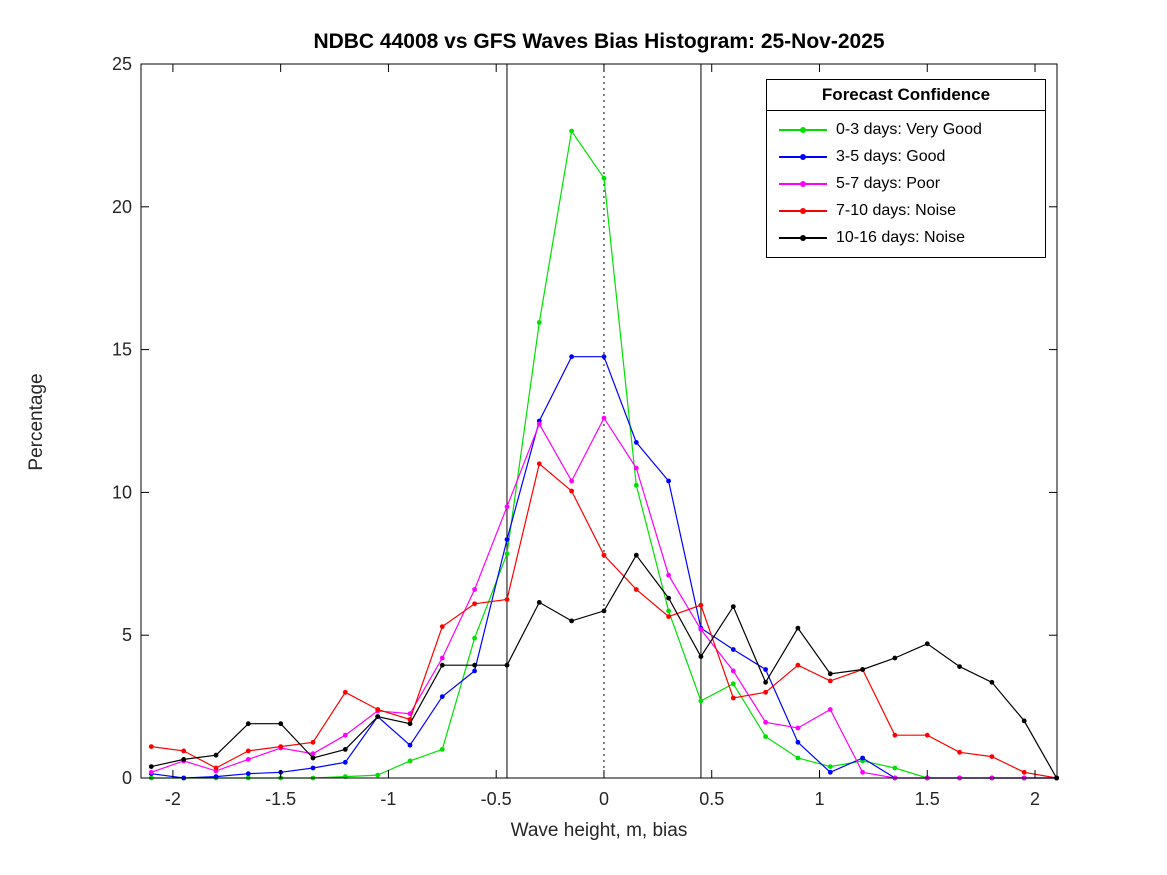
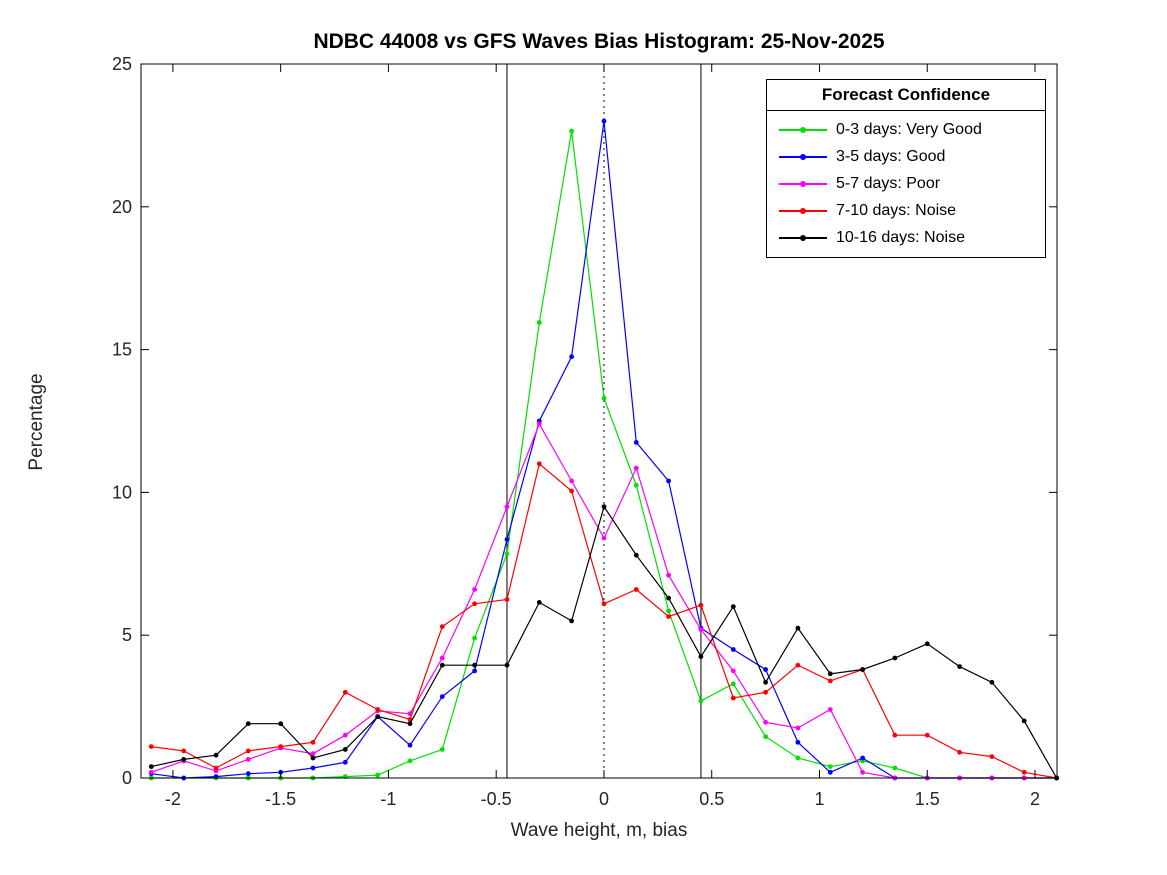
0-3 days: Very Good/0: 21,0 -> 13,3
3-5 days: Good/0: 14,8 -> 23,0
5-7 days: Poor/0: 12,6 -> 8,4
7-10 days: Noise/0: 7,8 -> 6,1
10-16 days: Noise/0: 5,8 -> 9,5
